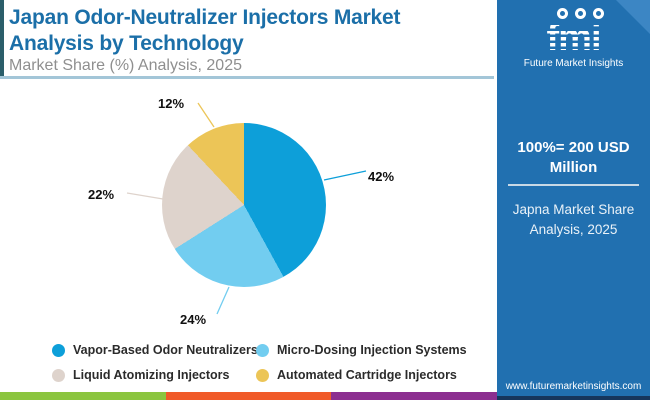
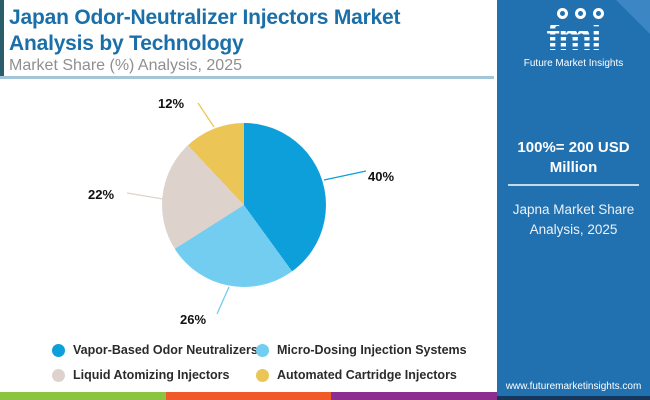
Vapor-Based Odor Neutralizers: 42% -> 40%
Micro-Dosing Injection Systems: 24% -> 26%
